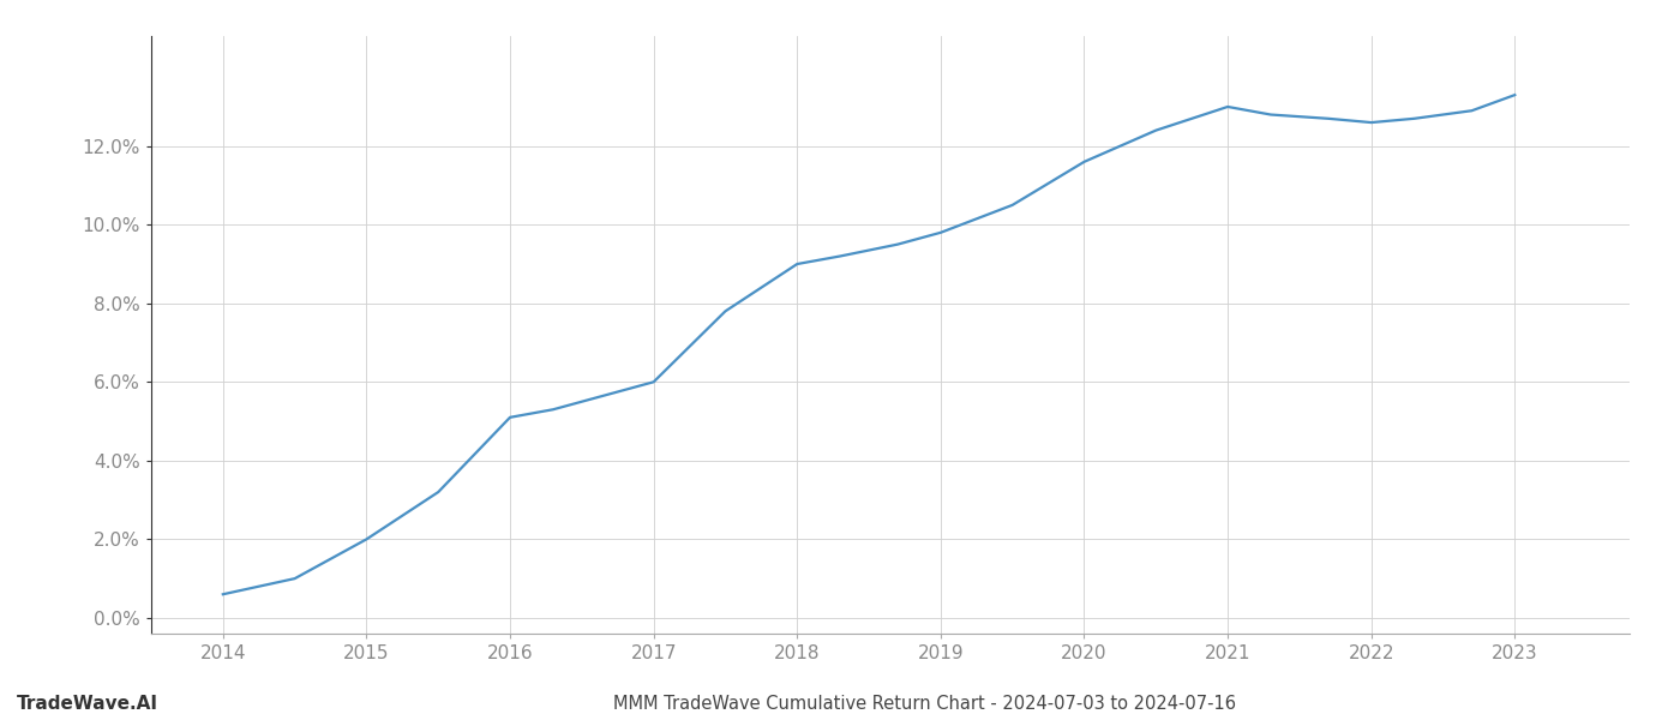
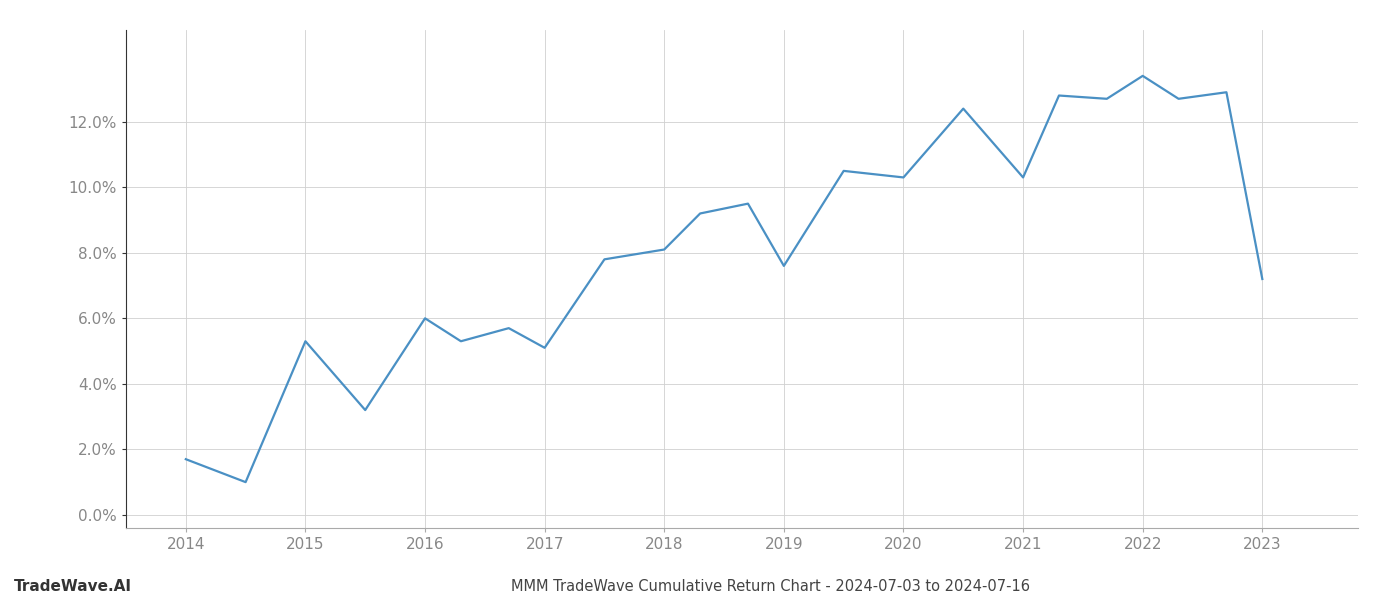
2014: 0.6% -> 1.7%
2015: 2.0% -> 5.3%
2016: 5.1% -> 6.0%
2017: 6.0% -> 5.1%
2018: 9.0% -> 8.1%
2019: 9.8% -> 7.6%
2020: 11.6% -> 10.3%
2021: 13.0% -> 10.3%
2022: 12.6% -> 13.4%
2023: 13.3% -> 7.2%
